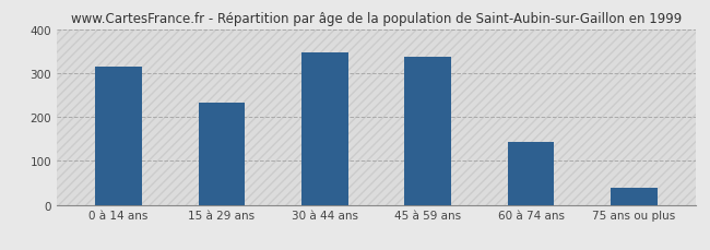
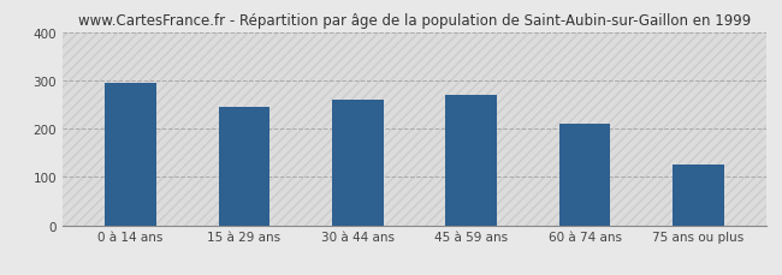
0 à 14 ans: 315 -> 295
15 à 29 ans: 232 -> 245
30 à 44 ans: 347 -> 260
45 à 59 ans: 336 -> 270
60 à 74 ans: 144 -> 210
75 ans ou plus: 40 -> 125
